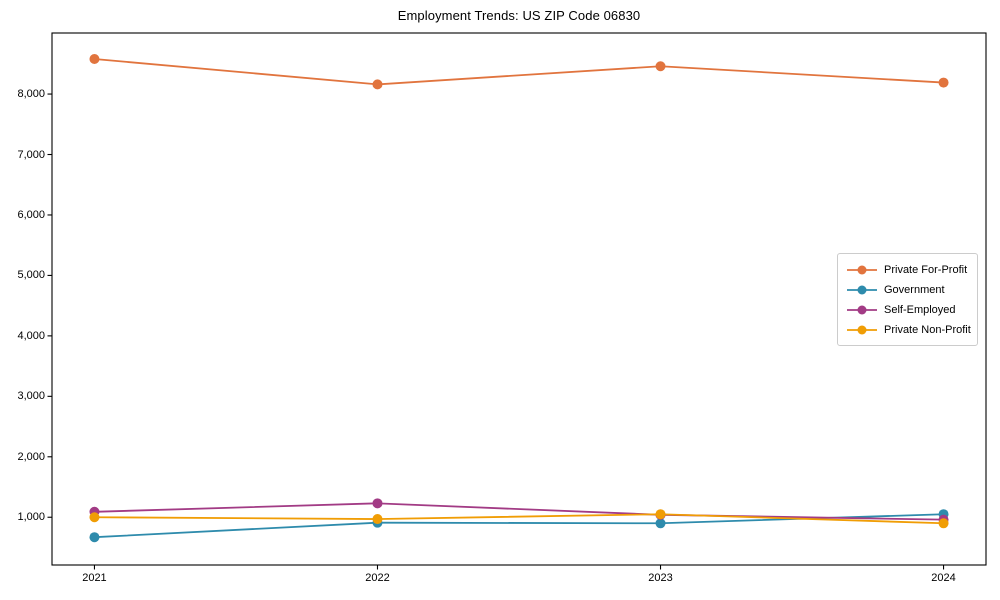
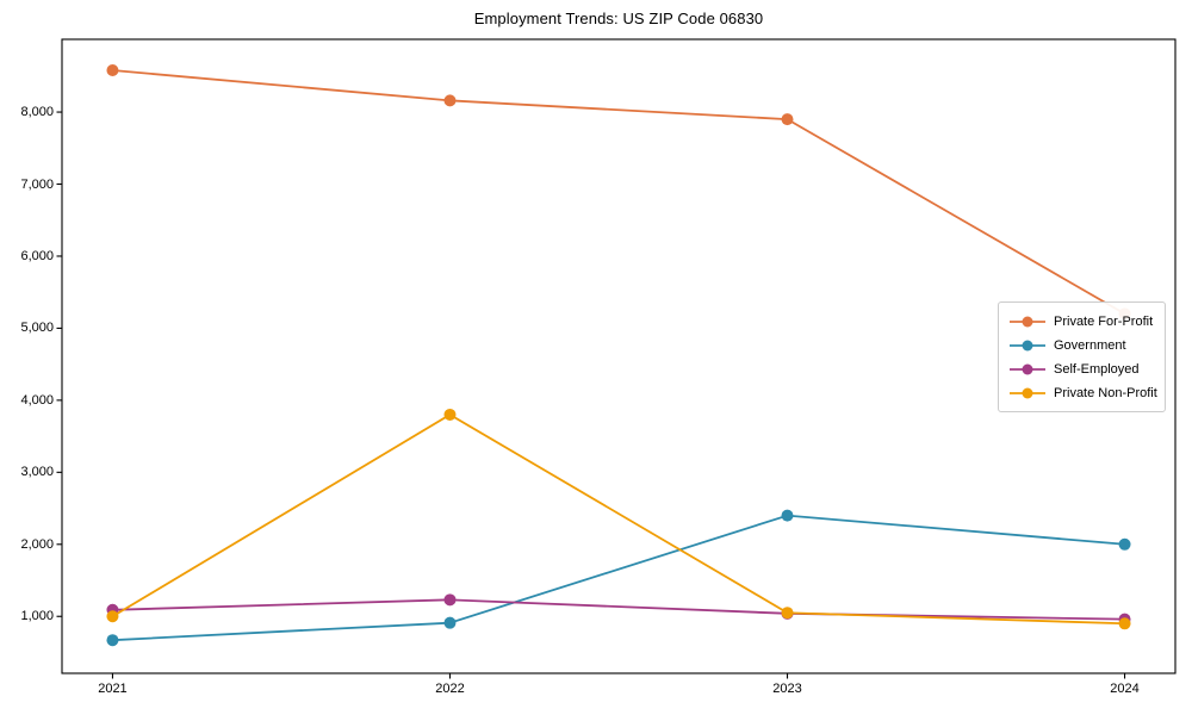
Private Non-Profit/2022: 1000 -> 3800
Private For-Profit/2023: 8500 -> 7900
Government/2023: 900 -> 2400
Private For-Profit/2024: 8200 -> 5200
Government/2024: 1000 -> 2000
